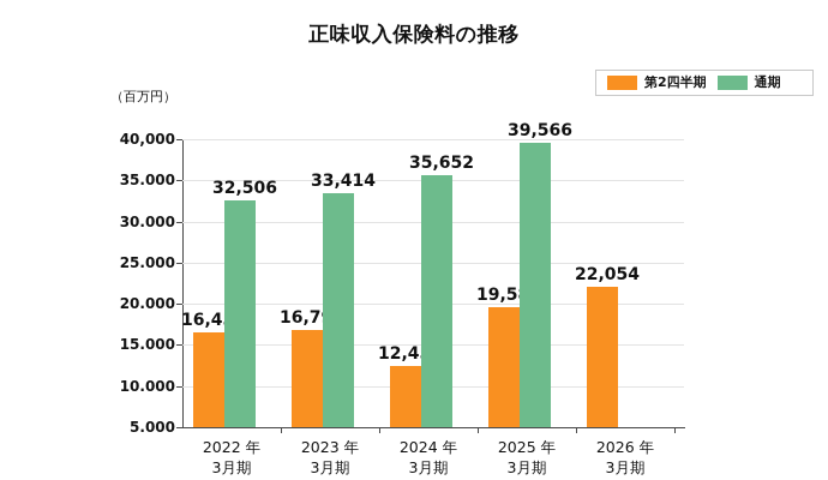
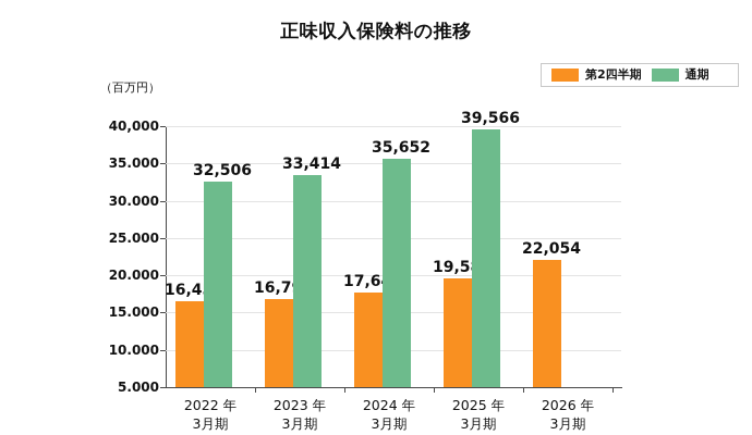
第2四半期/2024 年 3月期: 12,454 -> 17,645
